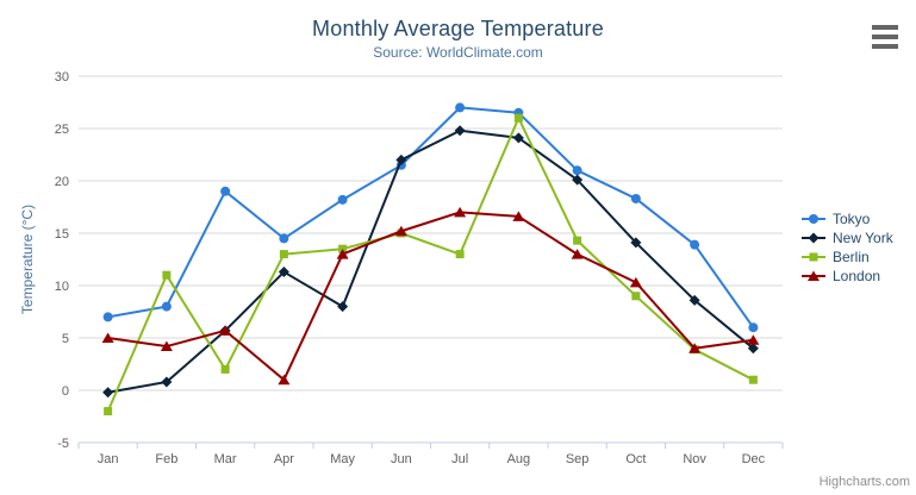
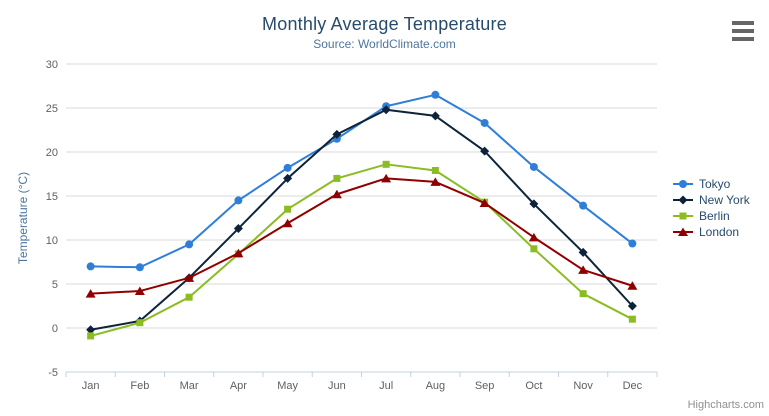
Berlin/Jan: -2 -> -1
London/Jan: 5 -> 4
Tokyo/Feb: 8 -> 7
Berlin/Feb: 11 -> 1
Tokyo/Mar: 19 -> 10
Berlin/Mar: 2 -> 4
Berlin/Apr: 13 -> 8
London/Apr: 1 -> 8
New York/May: 8 -> 17
London/May: 13 -> 12
Berlin/Jun: 15 -> 17
Tokyo/Jul: 27 -> 25
Berlin/Jul: 13 -> 19
Berlin/Aug: 26 -> 18
Tokyo/Sep: 21 -> 23
London/Sep: 13 -> 14
London/Nov: 4 -> 7
Tokyo/Dec: 6 -> 10
New York/Dec: 4 -> 2
